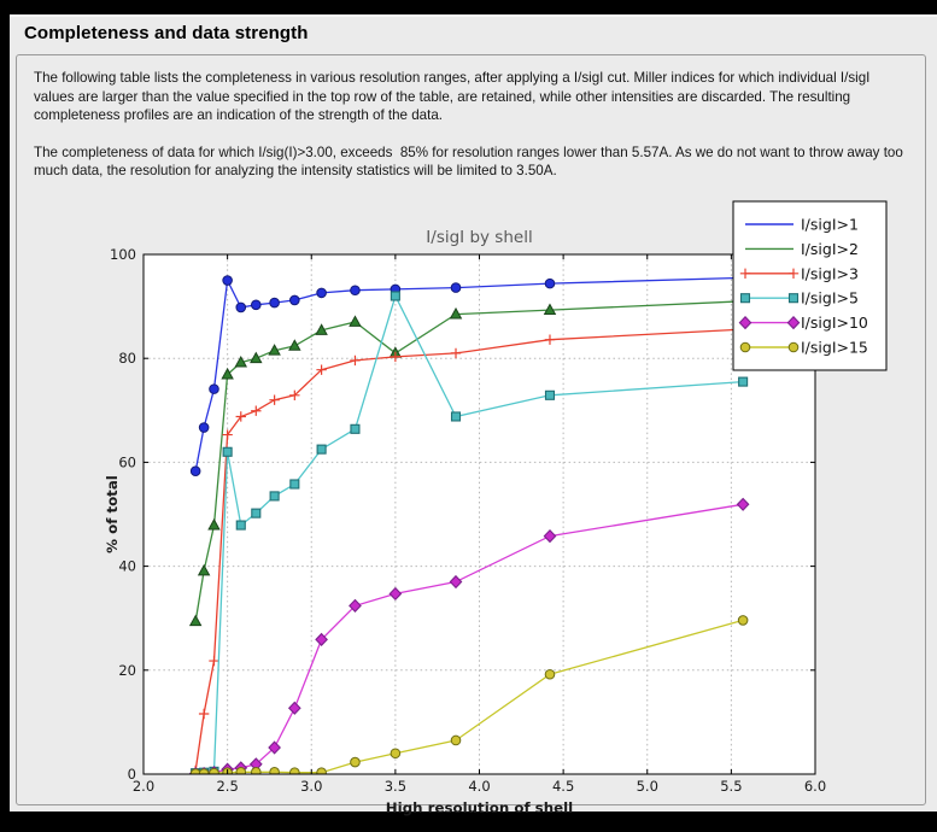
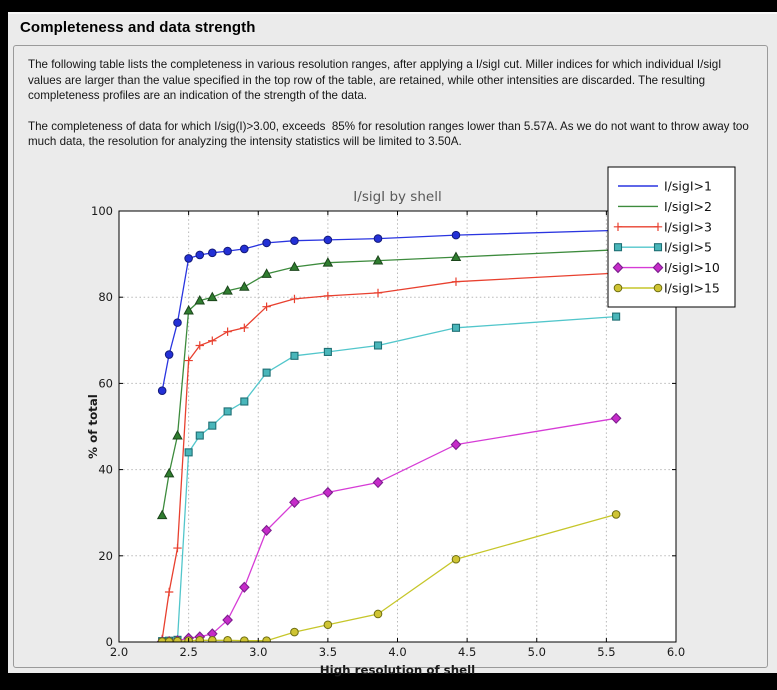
I/sigI>1/2.5: 95 -> 89
I/sigI>5/2.5: 62 -> 44
I/sigI>2/3.5: 81 -> 88
I/sigI>5/3.5: 92 -> 67
